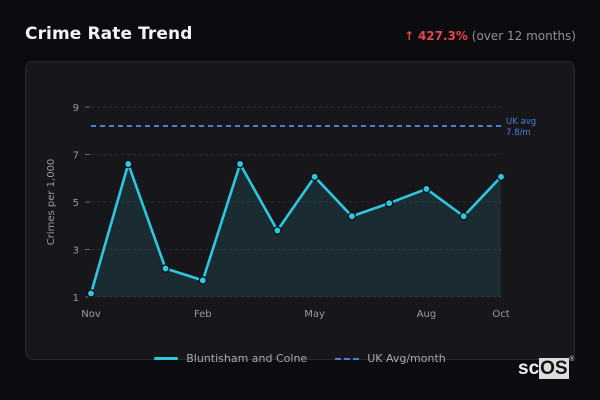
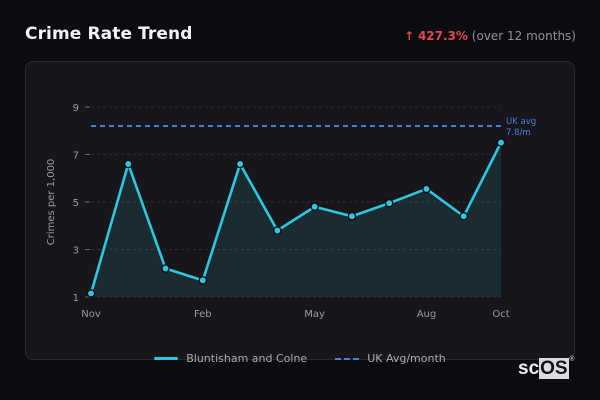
May: 6.1 -> 4.8
Oct: 6.1 -> 7.5
